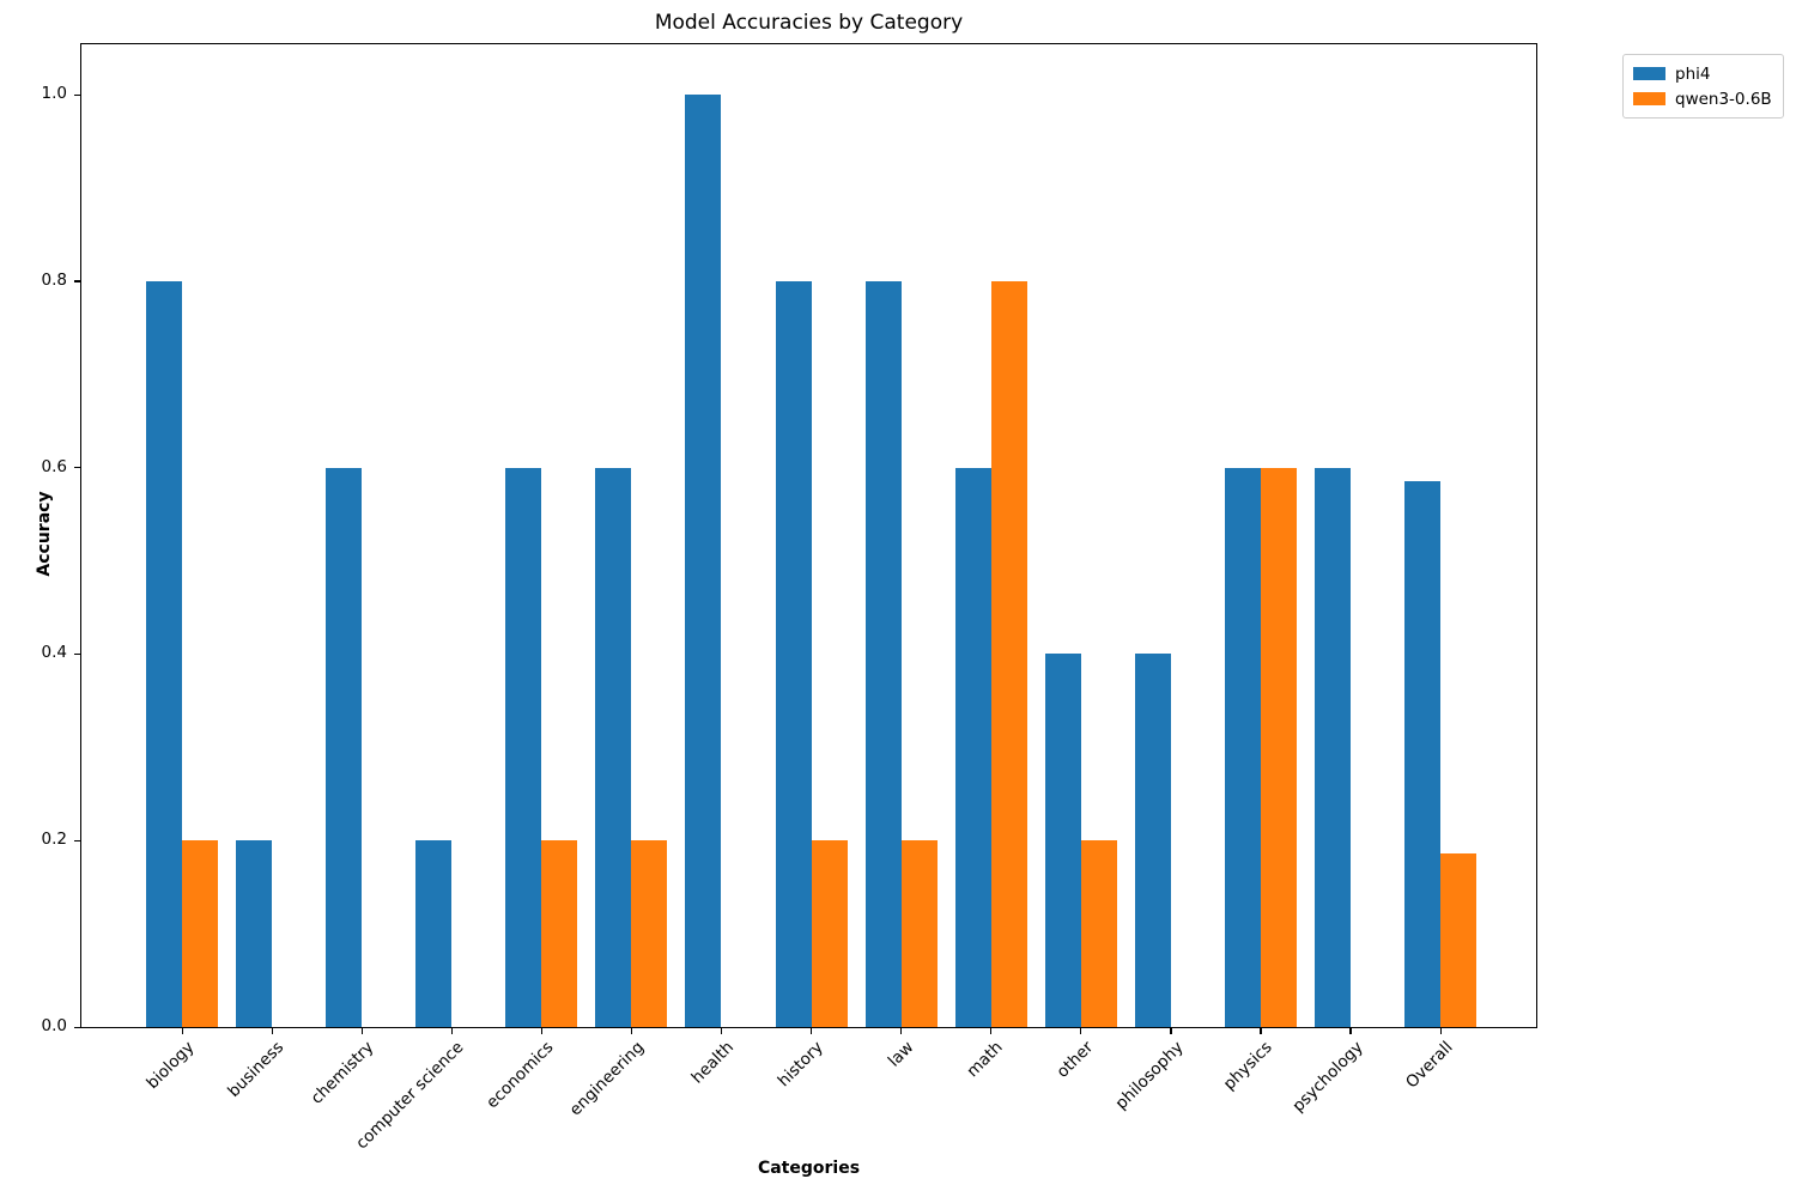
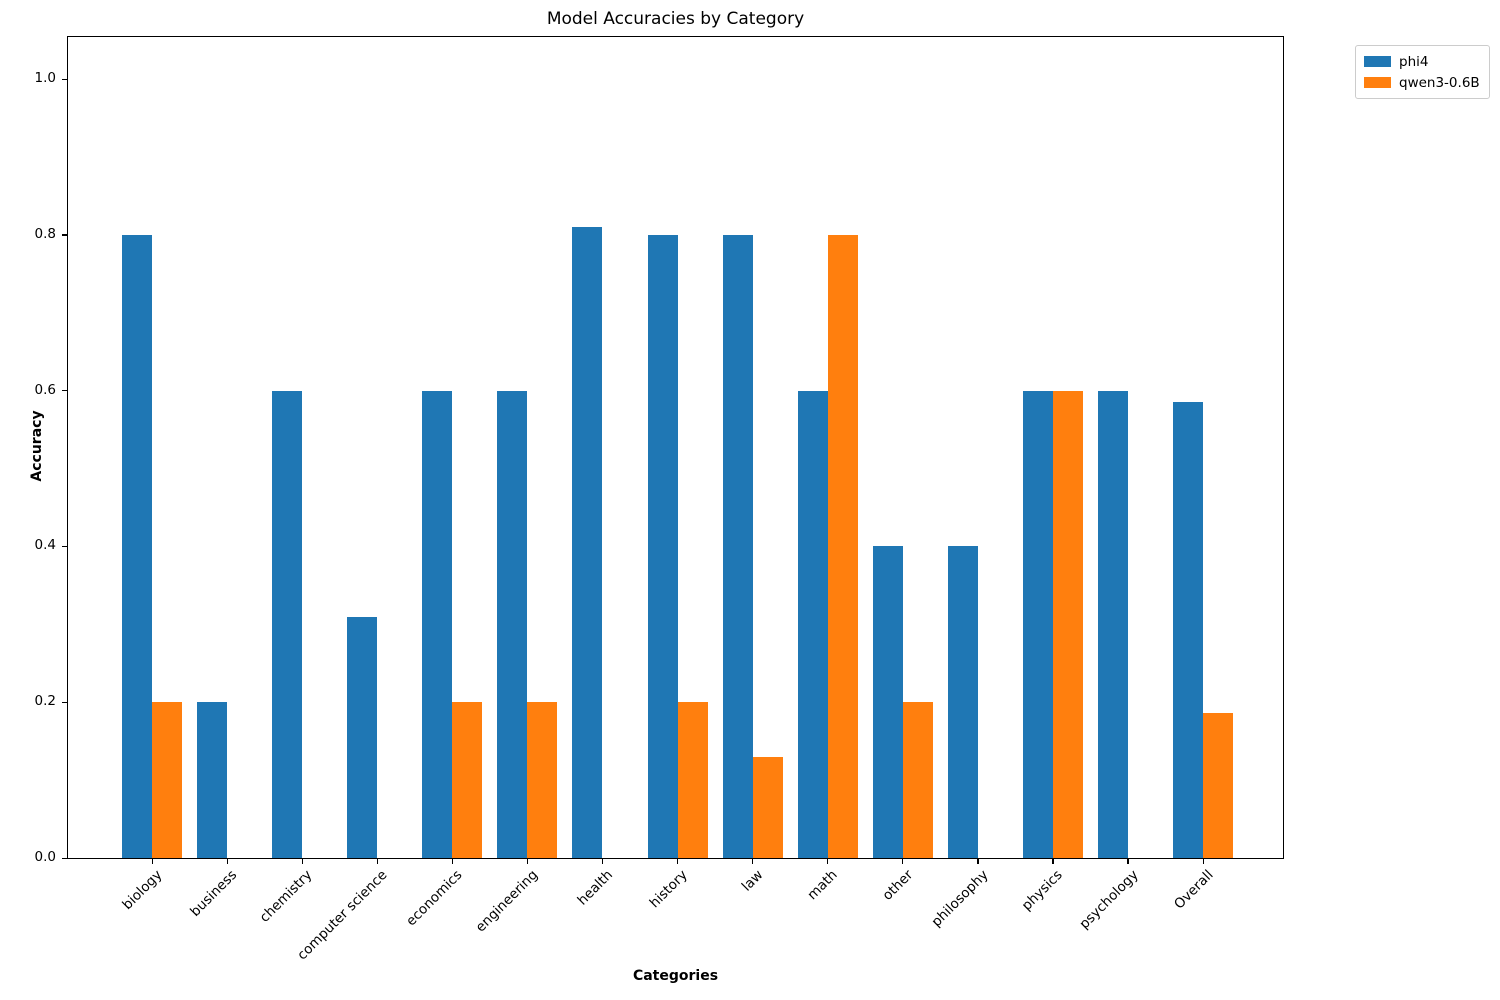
phi4/computer science: 0.20 -> 0.31
phi4/health: 1.00 -> 0.81
qwen3-0.6B/law: 0.20 -> 0.13
